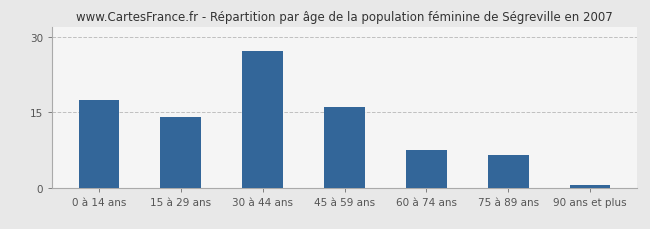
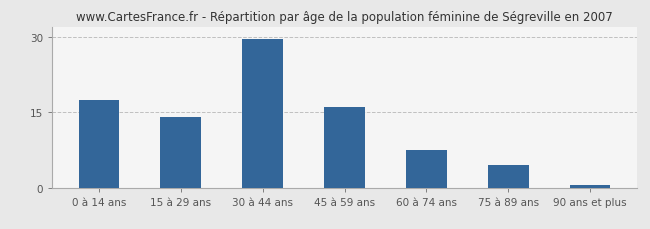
30 à 44 ans: 27.2 -> 29.5
75 à 89 ans: 6.4 -> 4.5
